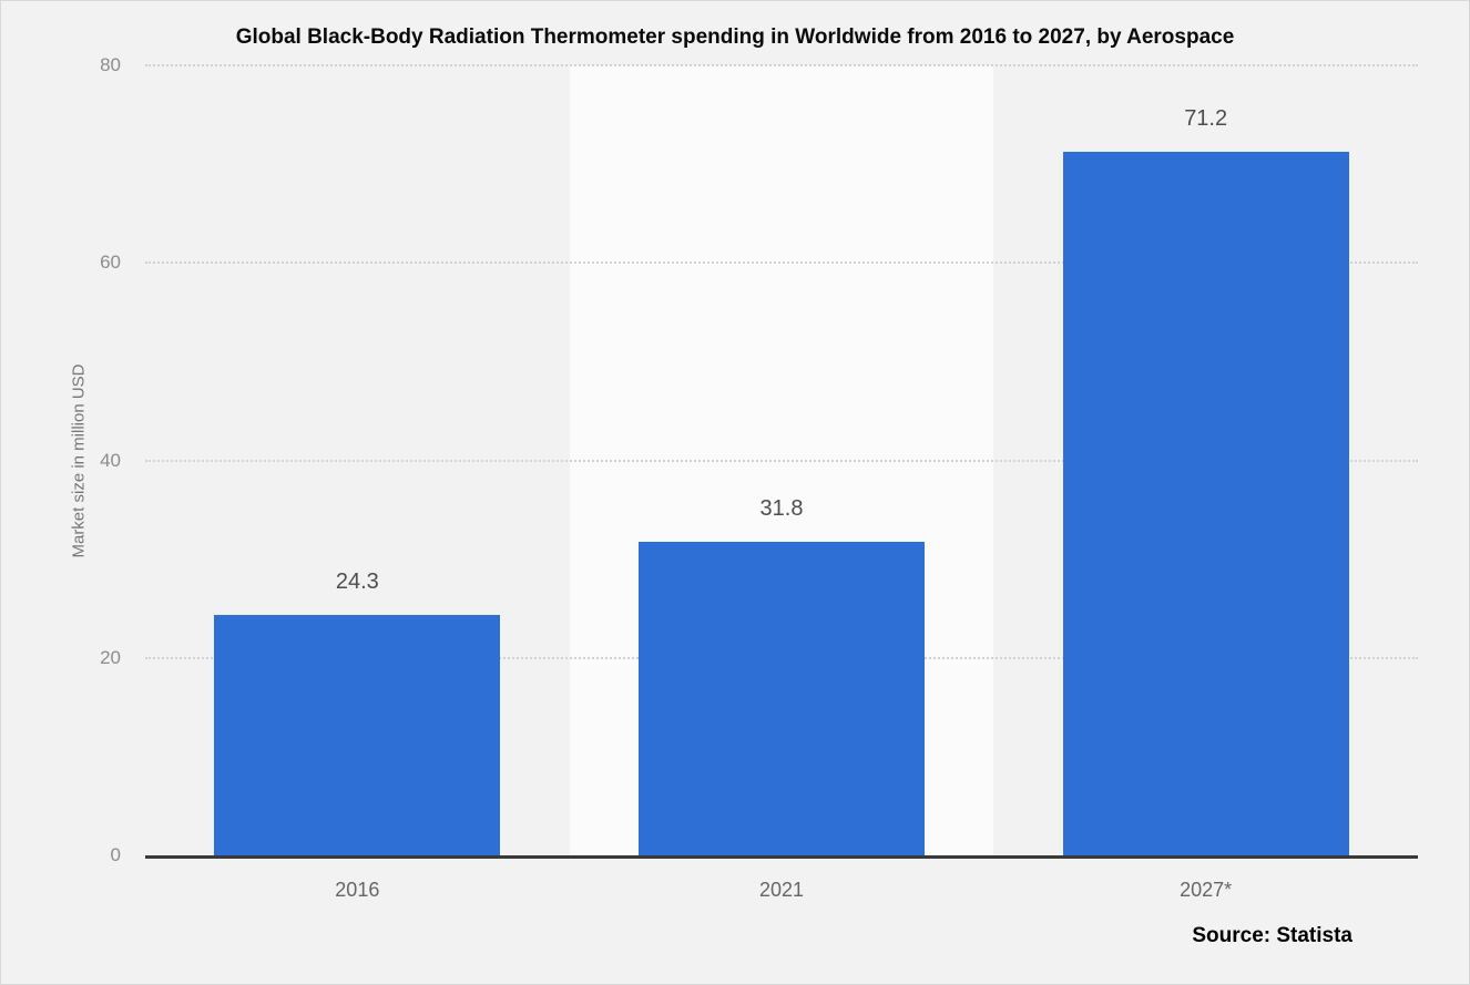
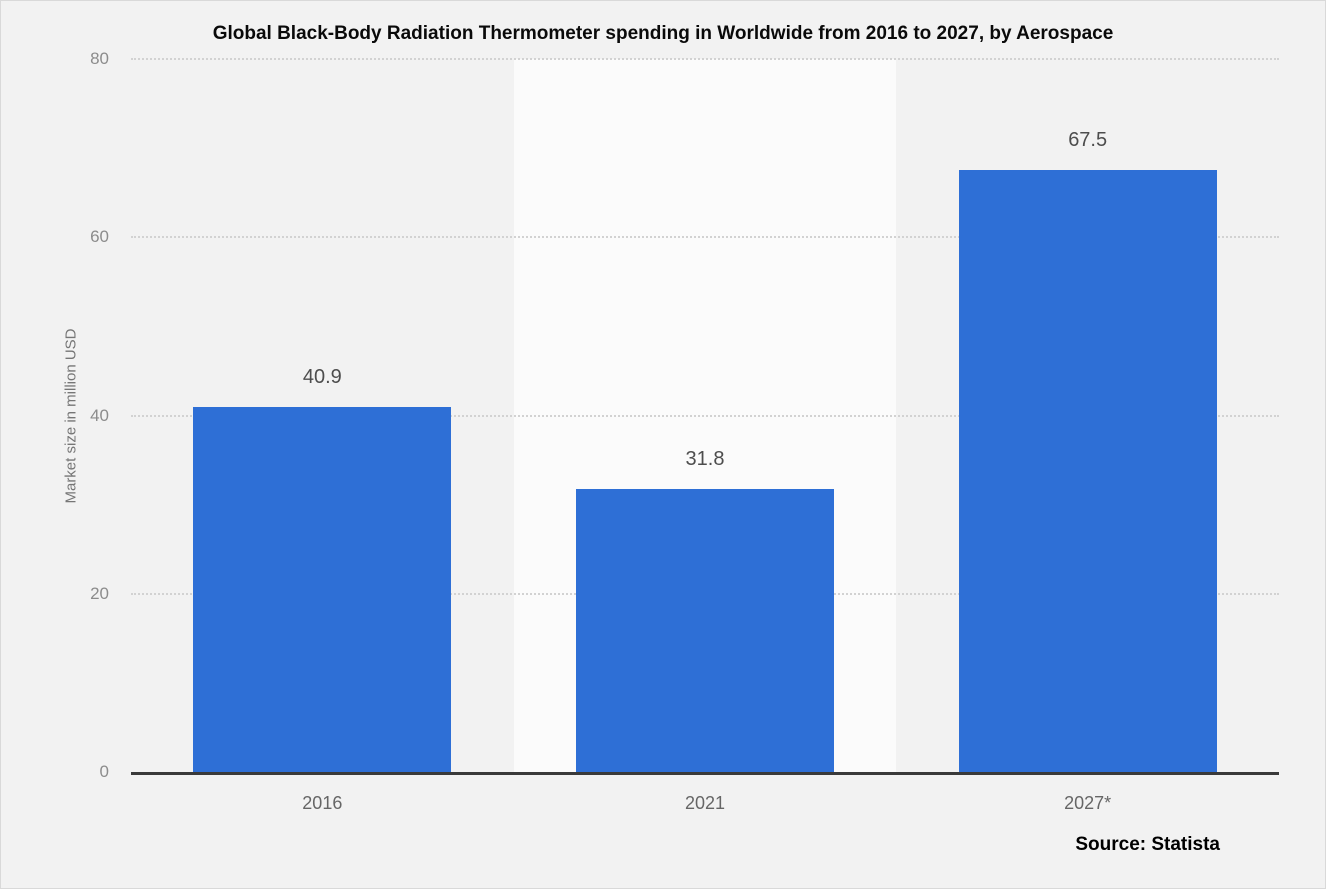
2016: 24.3 -> 40.9
2027*: 71.2 -> 67.5
